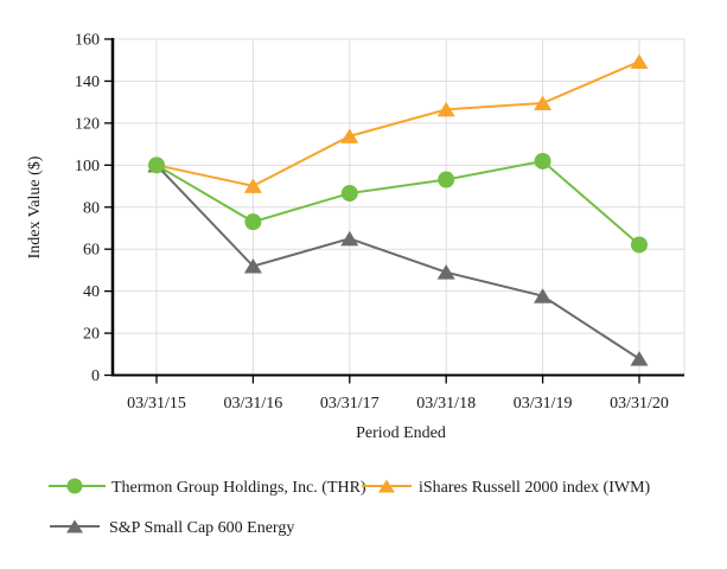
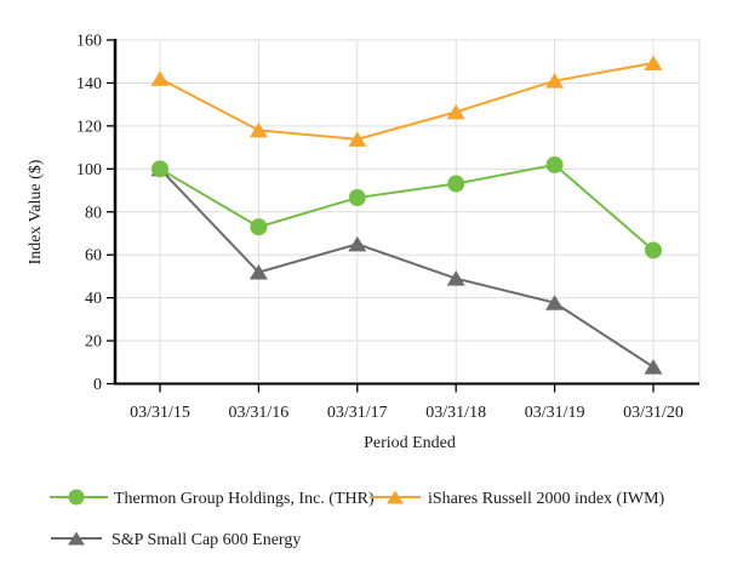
iShares Russell 2000 index (IWM)/03/31/15: 100 -> 142
iShares Russell 2000 index (IWM)/03/31/16: 90 -> 118
iShares Russell 2000 index (IWM)/03/31/19: 130 -> 141
